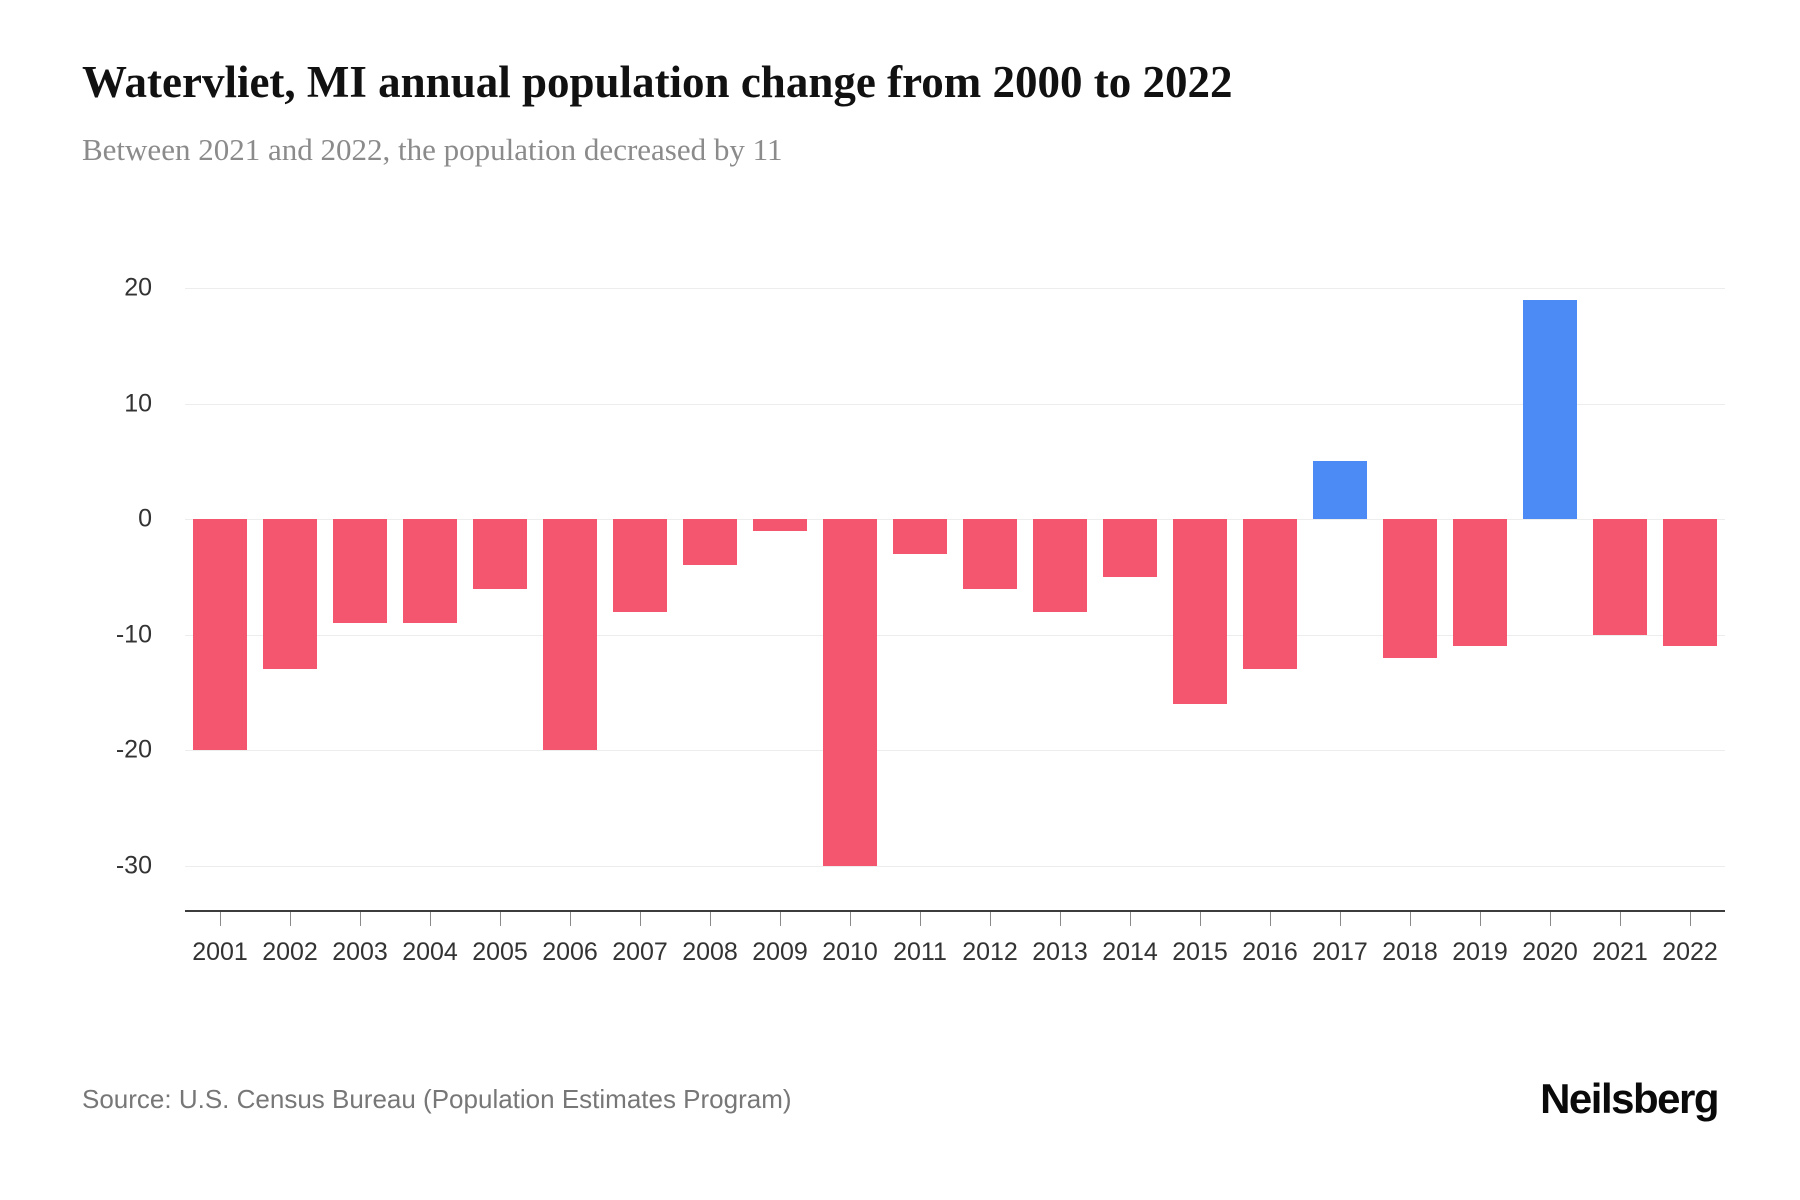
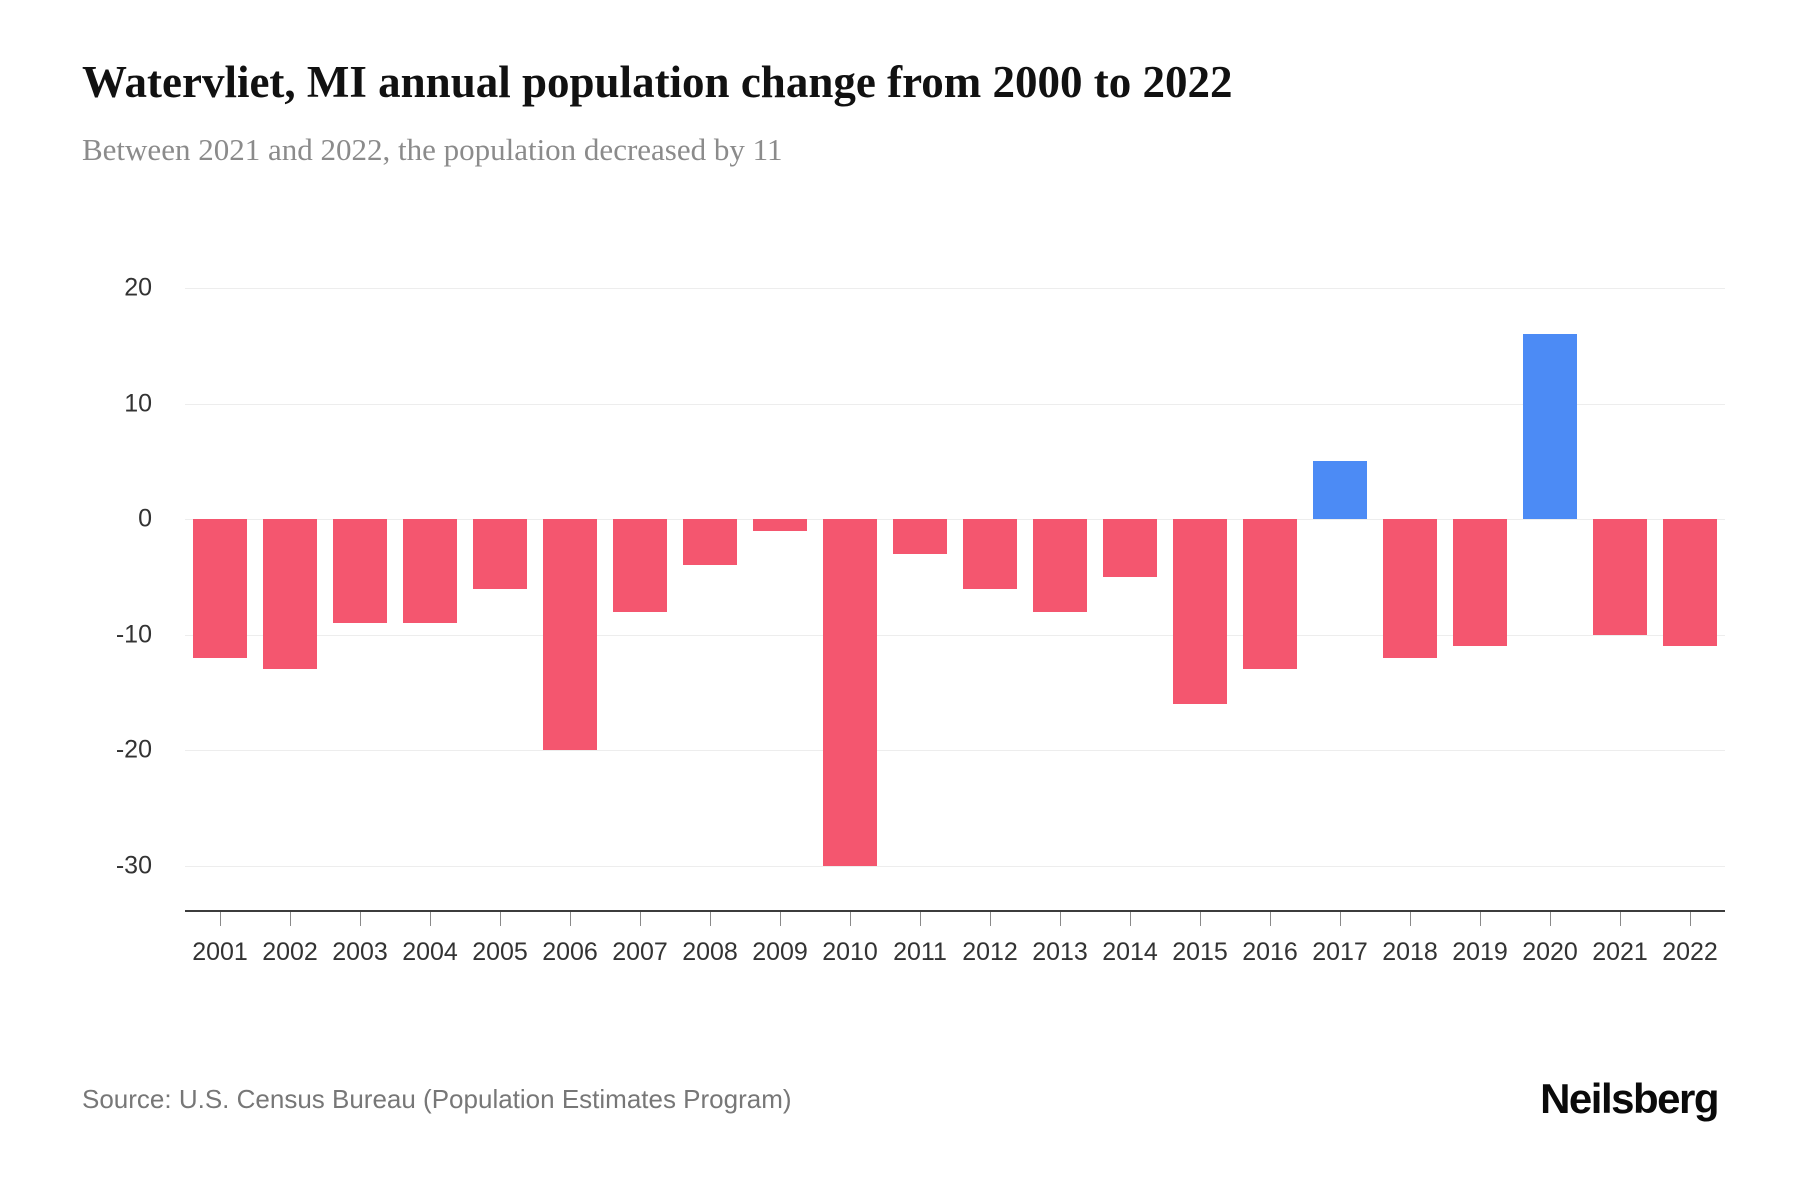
2001: -20 -> -12
2020: 19 -> 16
